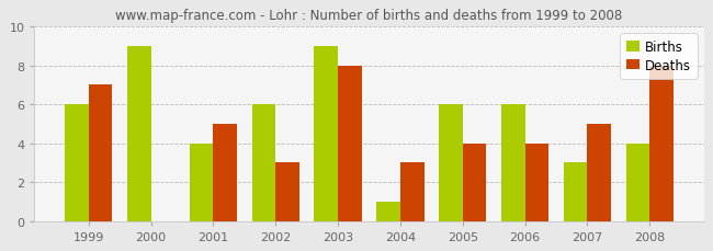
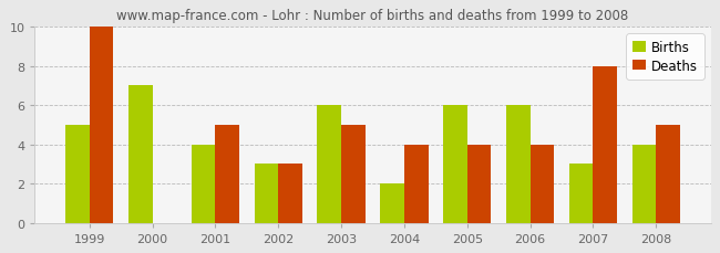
Births/1999: 6 -> 5
Deaths/1999: 7 -> 10
Births/2000: 9 -> 7
Births/2002: 6 -> 3
Births/2003: 9 -> 6
Deaths/2003: 8 -> 5
Births/2004: 1 -> 2
Deaths/2004: 3 -> 4
Deaths/2007: 5 -> 8
Deaths/2008: 8 -> 5
